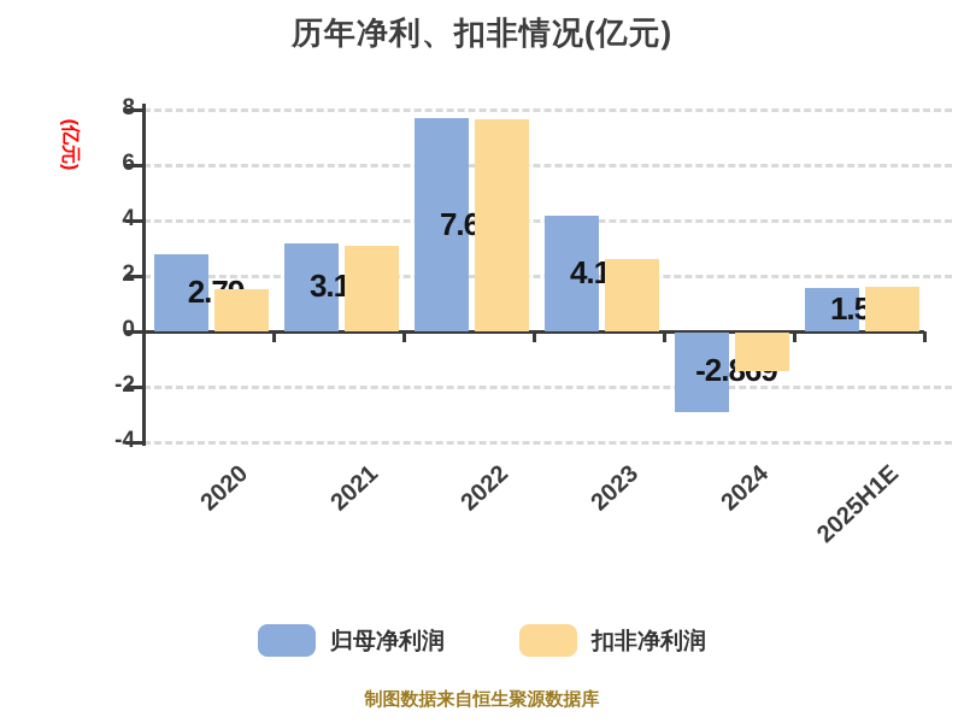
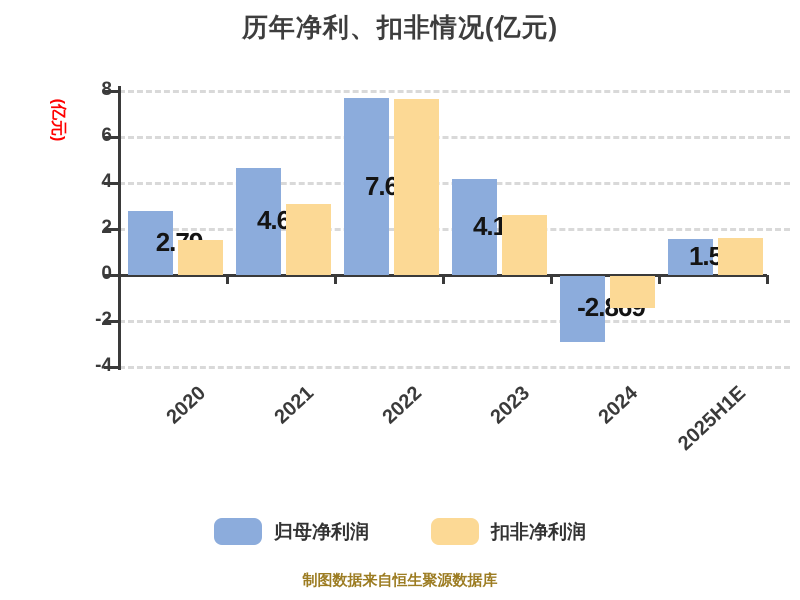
归母净利润/2021: 3.181 -> 4.672
